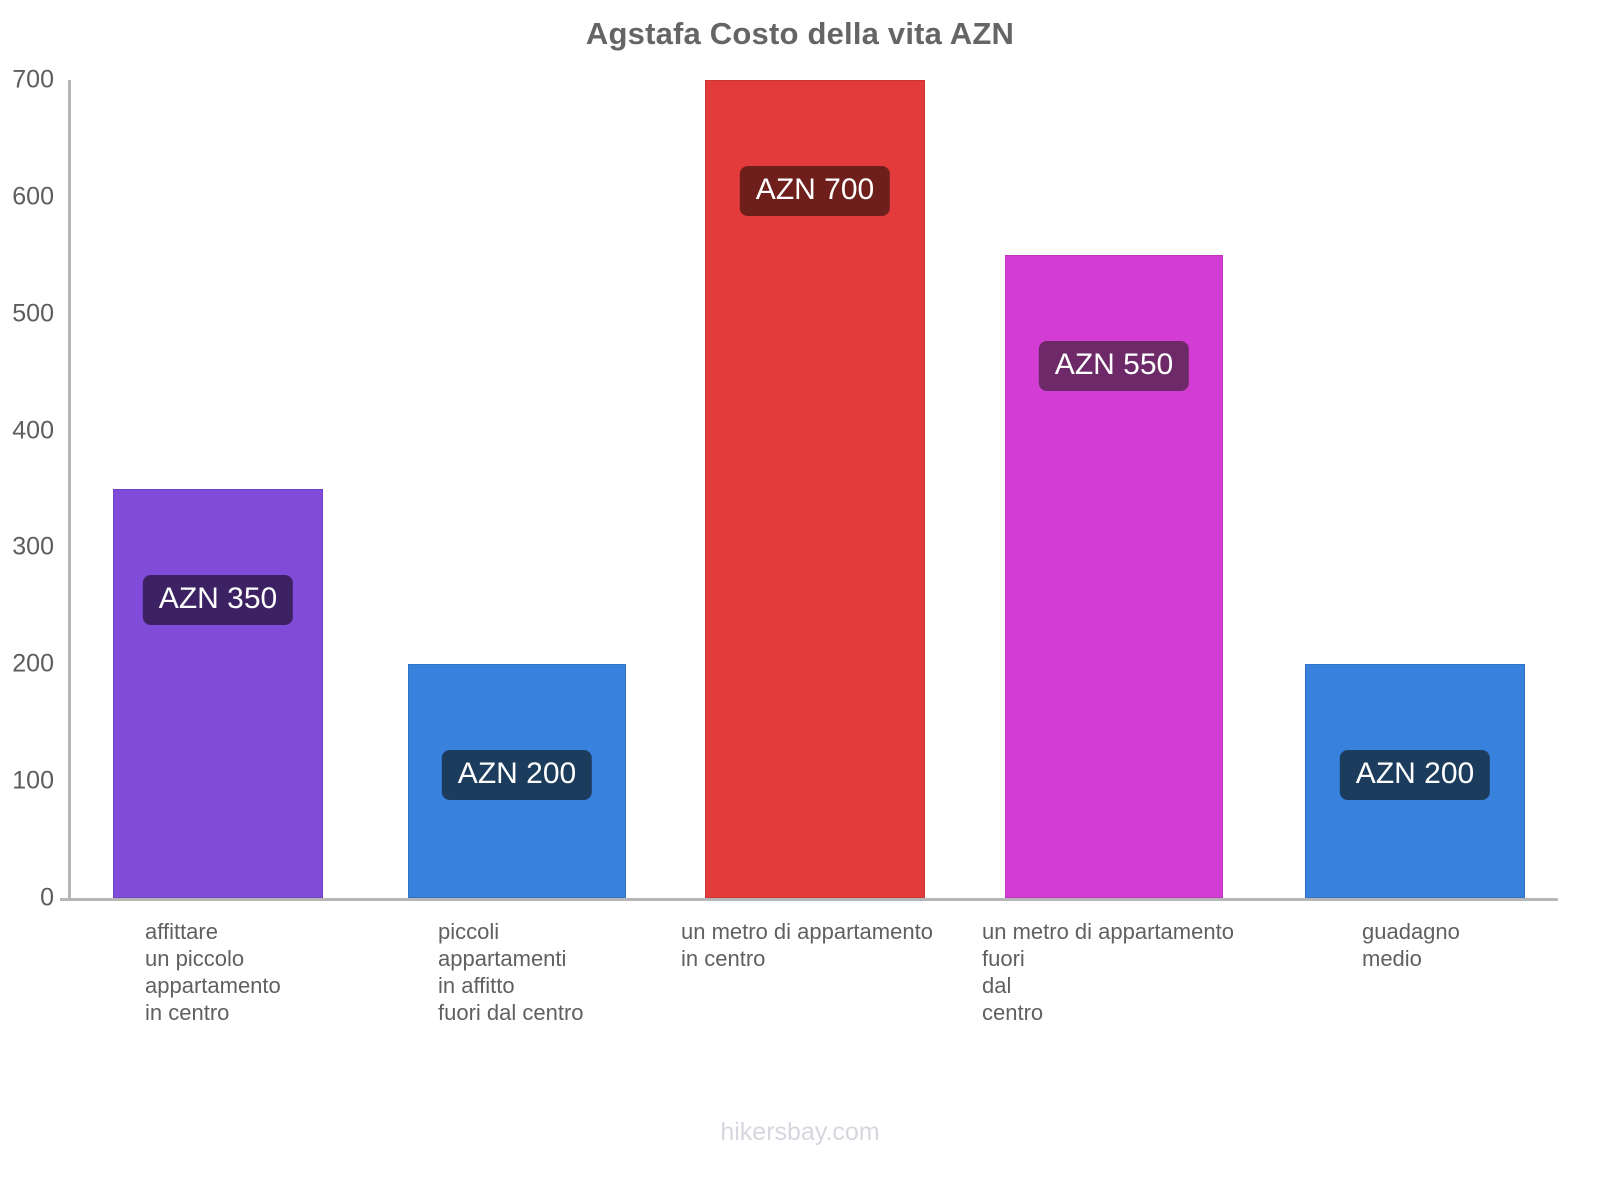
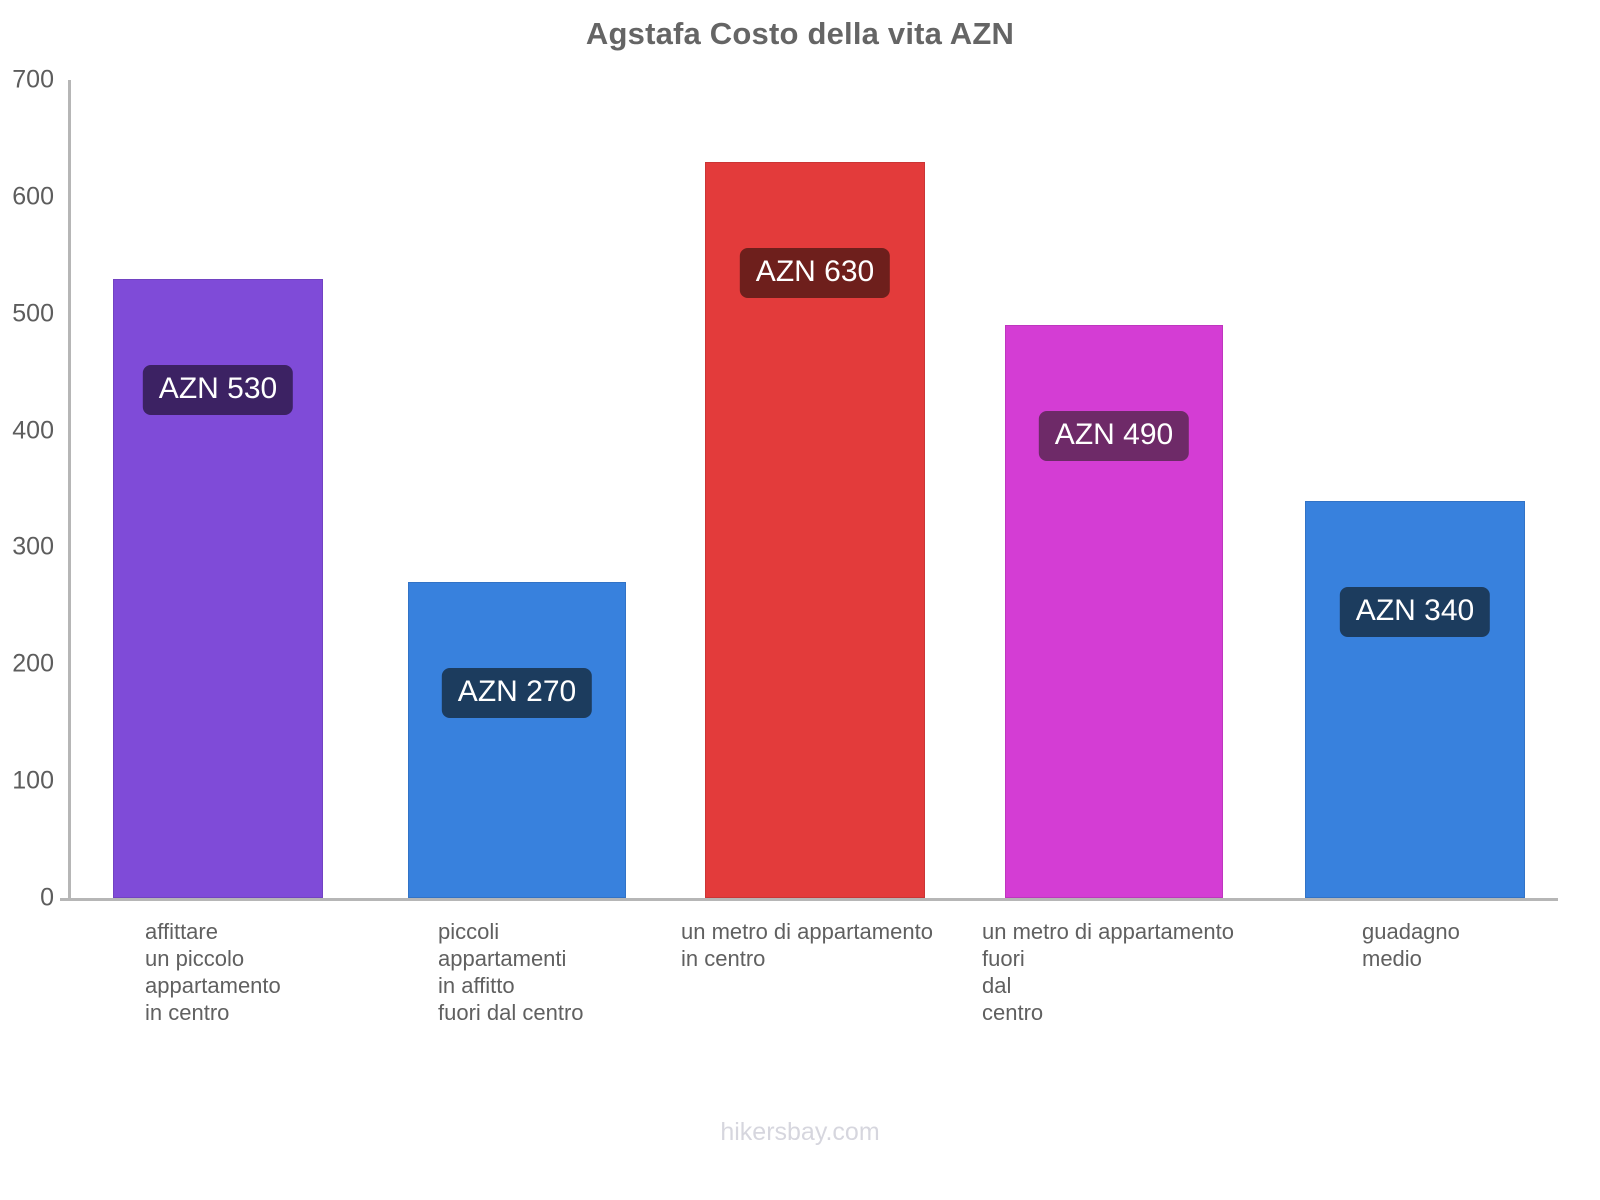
affittare un piccolo appartamento in centro: 350 -> 530
piccoli appartamenti in affitto fuori dal centro: 200 -> 270
un metro di appartamento in centro: 700 -> 630
un metro di appartamento fuori dal centro: 550 -> 490
guadagno medio: 200 -> 340
